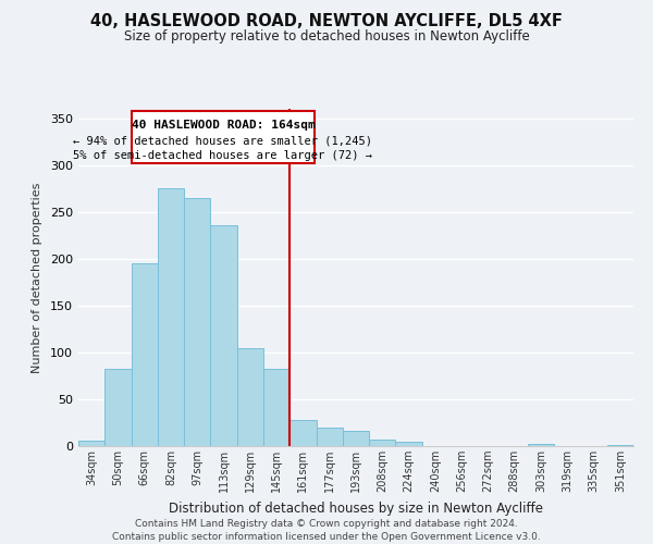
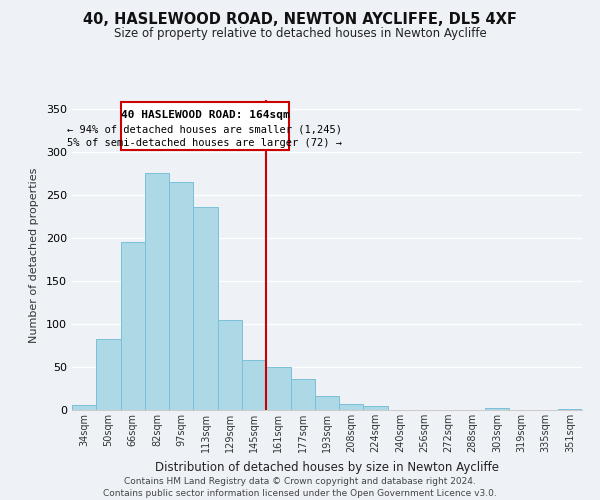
145sqm: 83 -> 58
161sqm: 28 -> 50
177sqm: 20 -> 36
